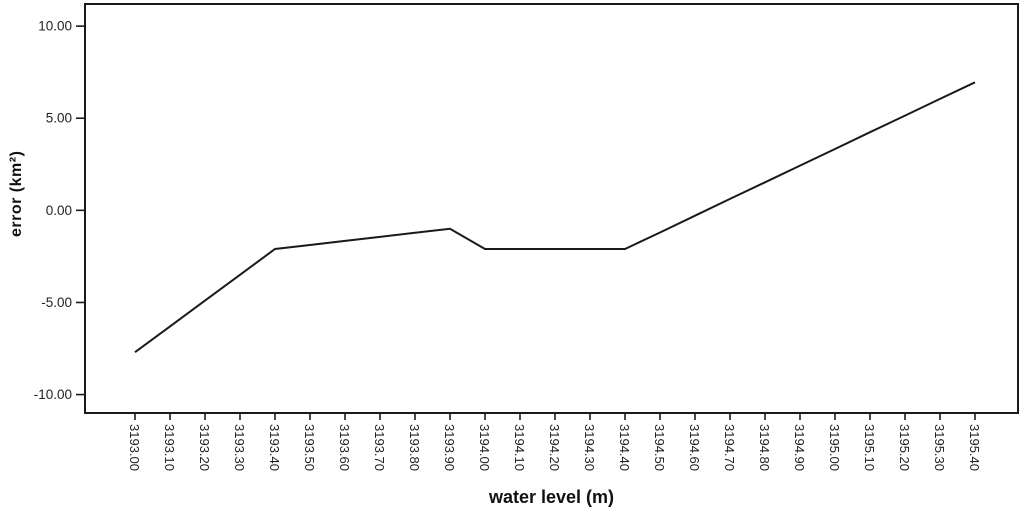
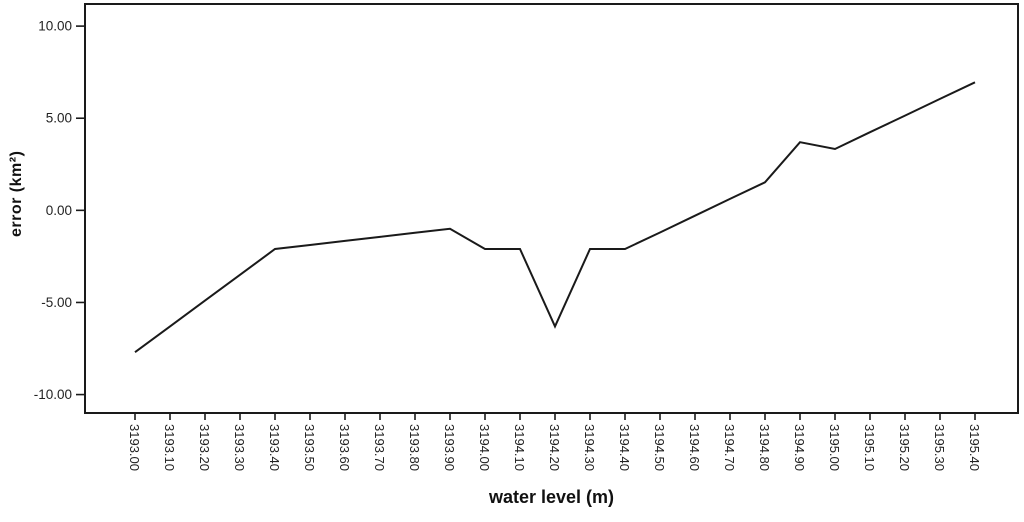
3194.20: -2.1 -> -6.3
3194.90: 2.4 -> 3.7
